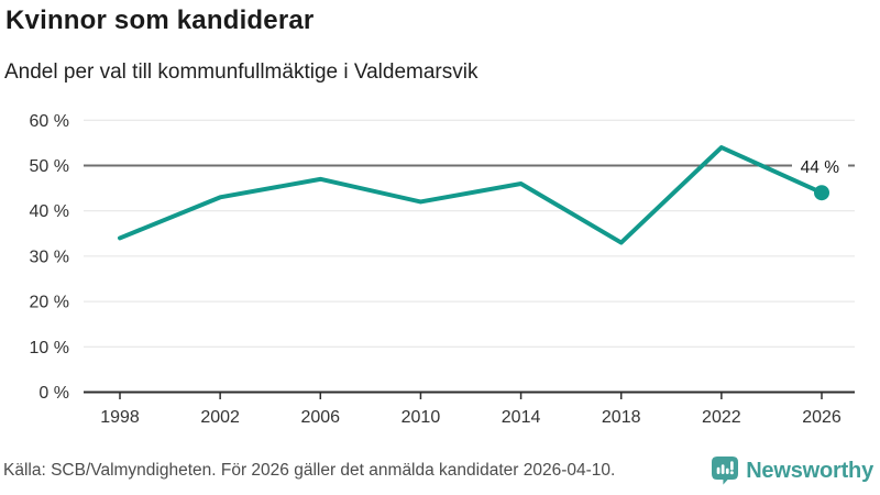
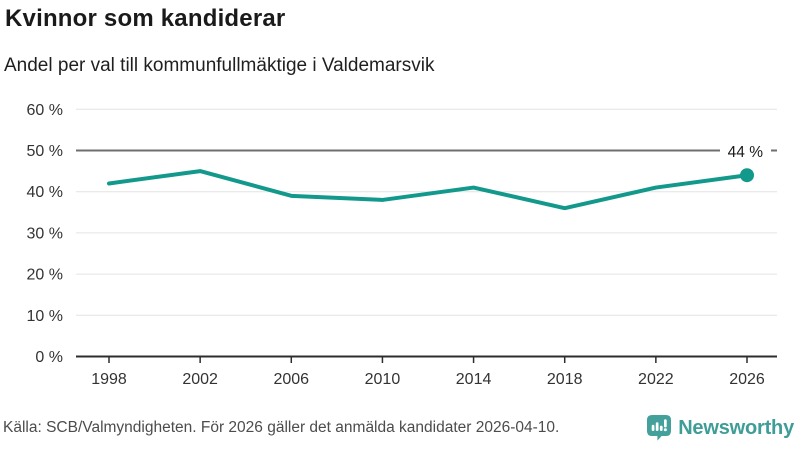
1998: 34% -> 42%
2002: 43% -> 45%
2006: 47% -> 39%
2010: 42% -> 38%
2014: 46% -> 41%
2018: 33% -> 36%
2022: 54% -> 41%
